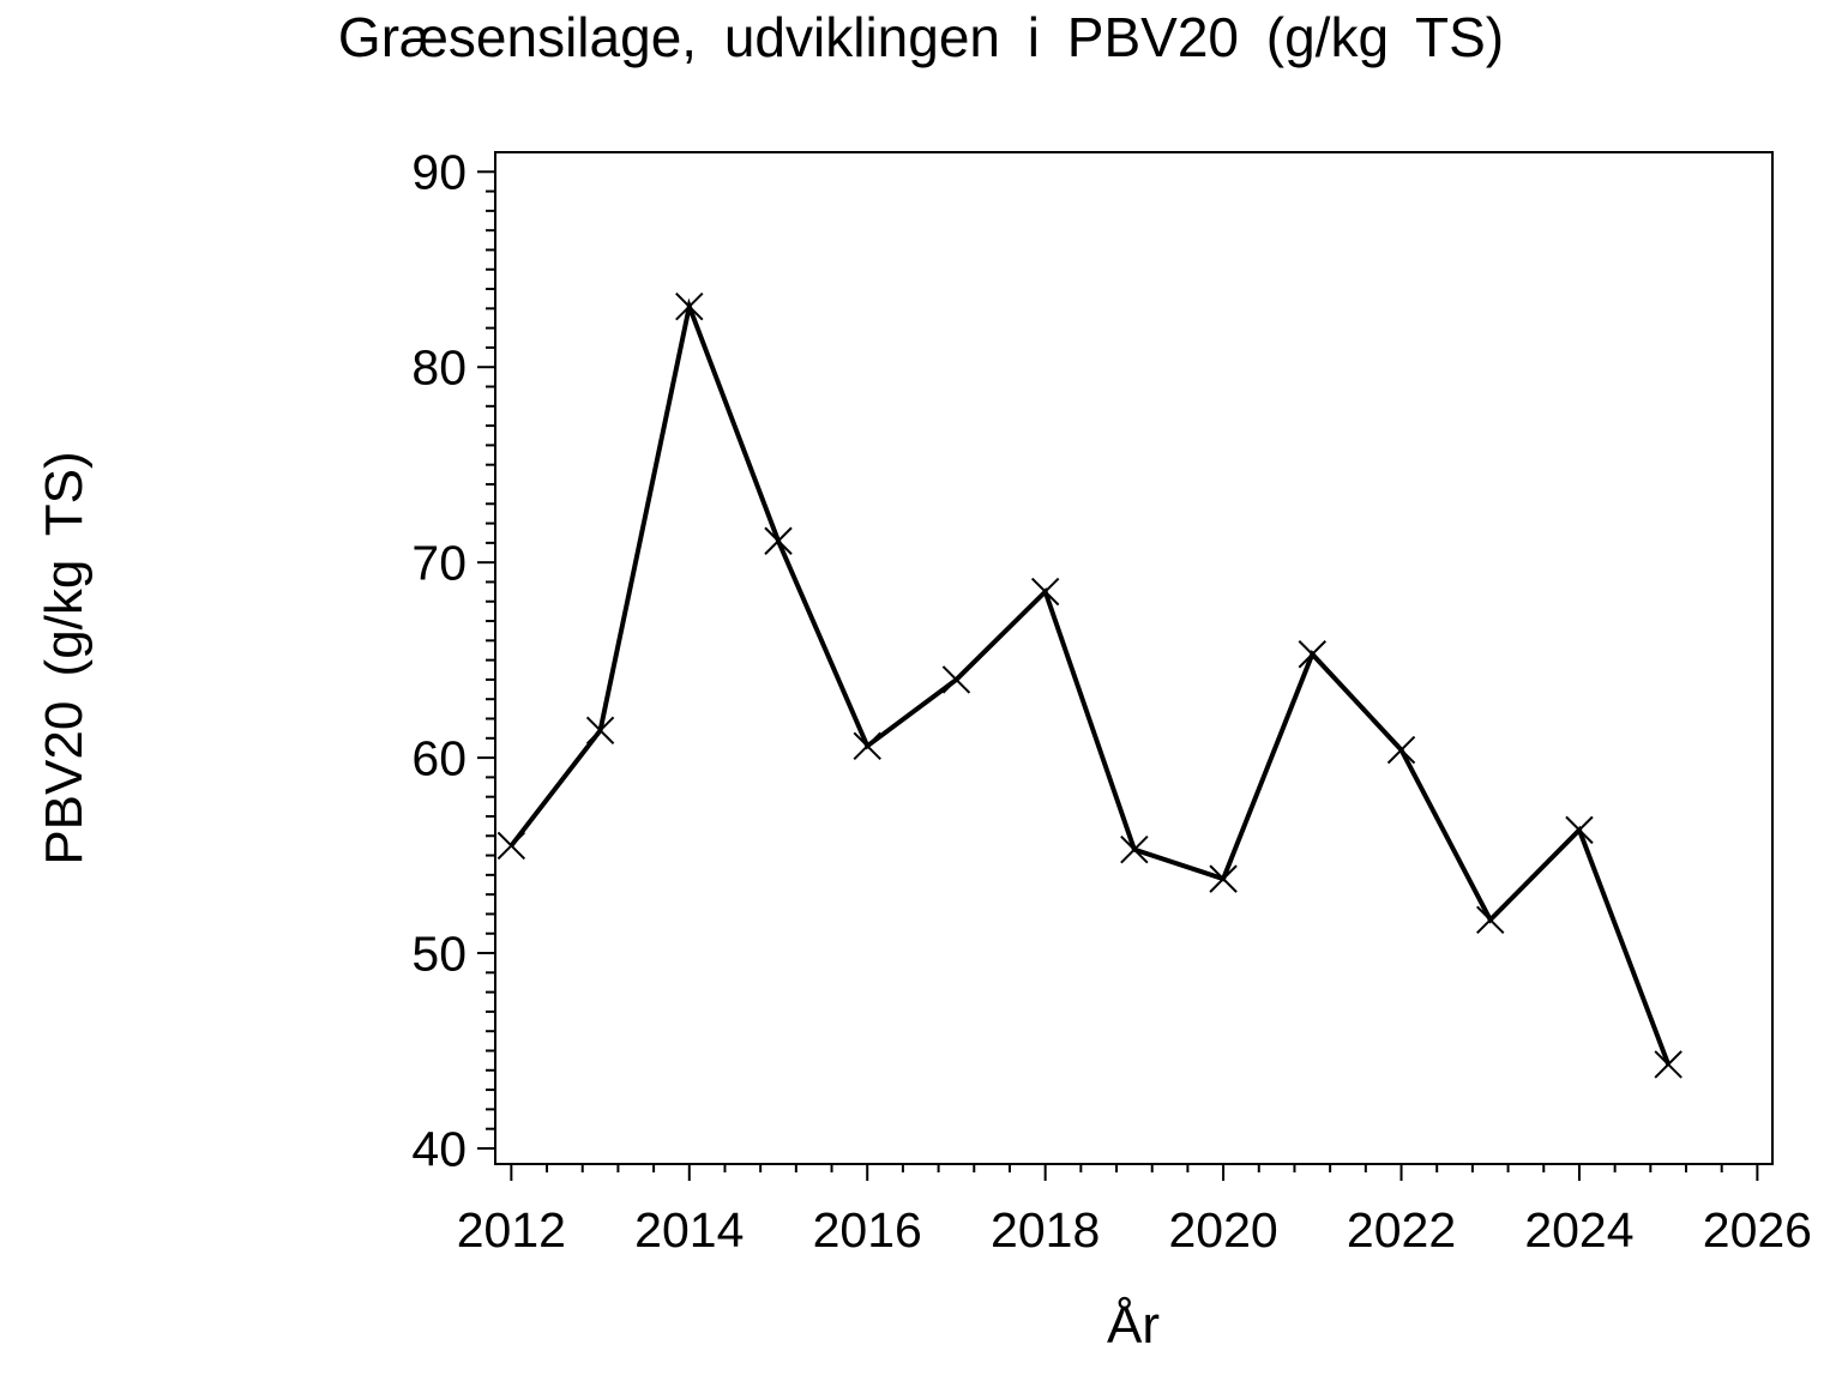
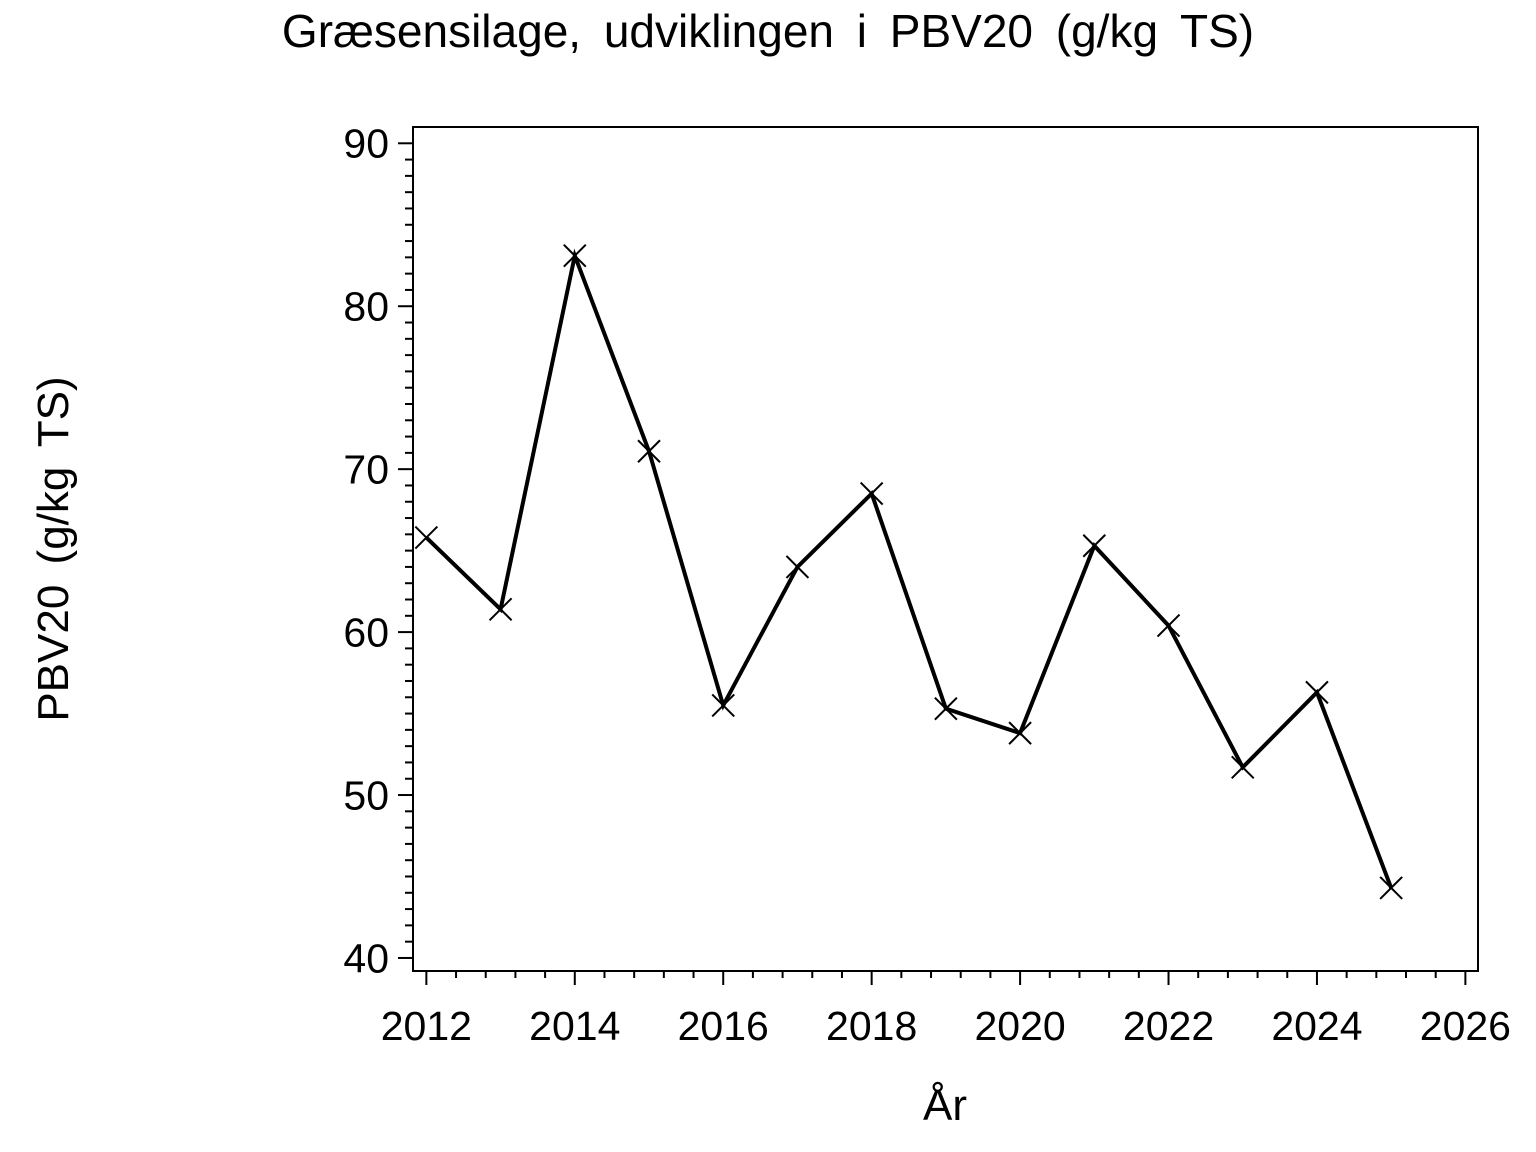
2012: 55.5 -> 65.8
2016: 60.6 -> 55.5
